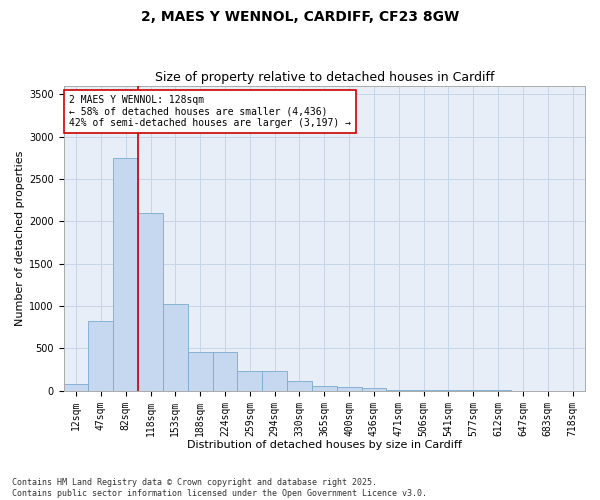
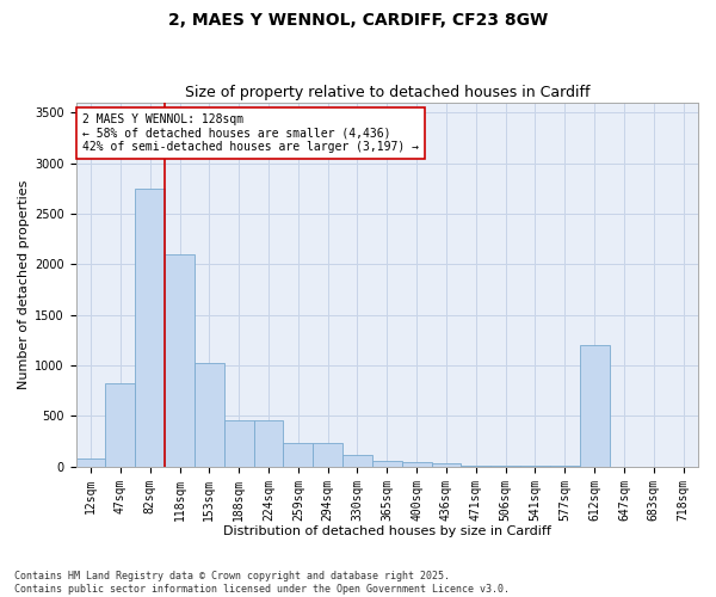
612sqm: 0 -> 1200
